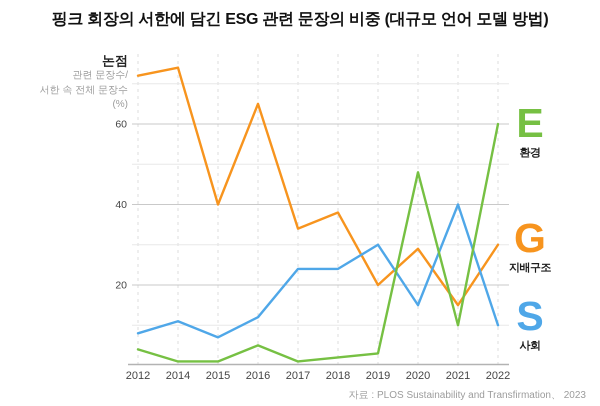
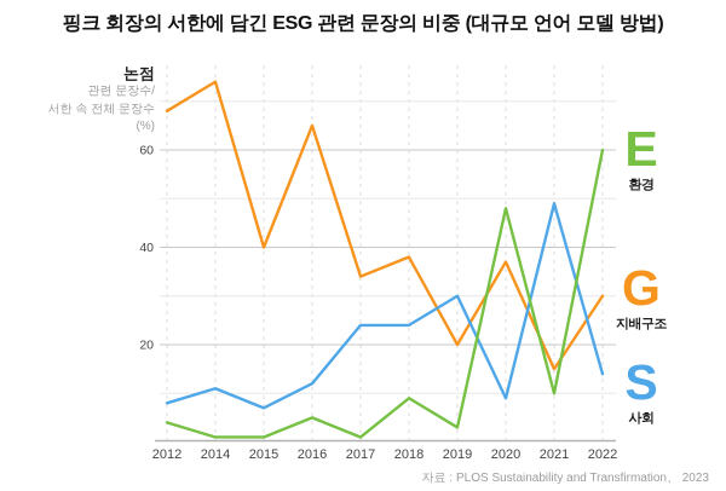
G 지배구조/2012: 72 -> 68
E 환경/2018: 2 -> 9
G 지배구조/2020: 29 -> 37
S 사회/2020: 15 -> 9
S 사회/2021: 40 -> 49
S 사회/2022: 10 -> 14
